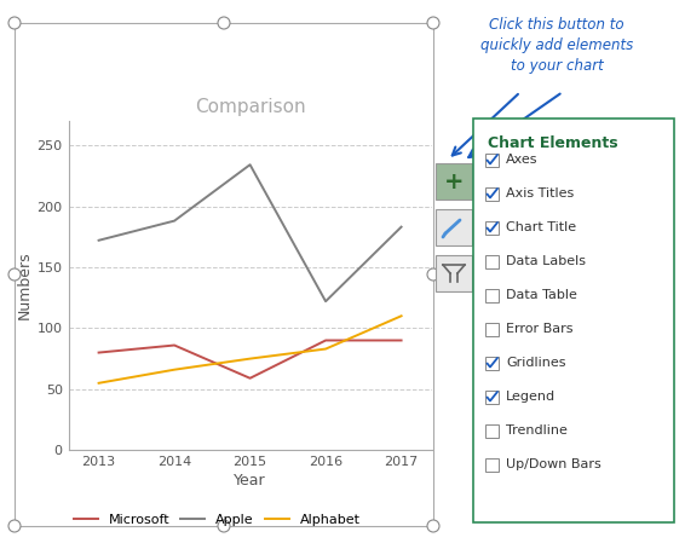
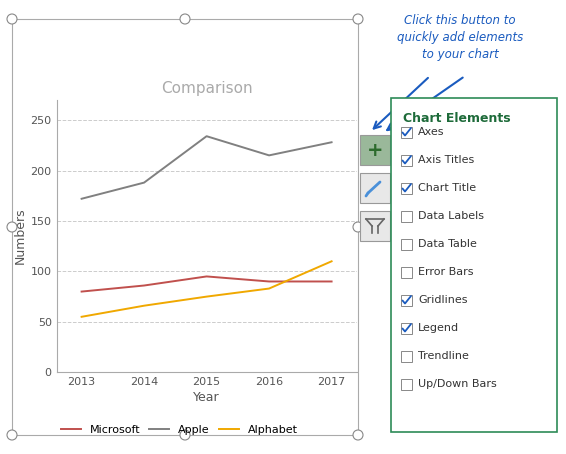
Comparison/Microsoft/2015: 59 -> 95
Comparison/Apple/2016: 122 -> 215
Comparison/Apple/2017: 183 -> 228
